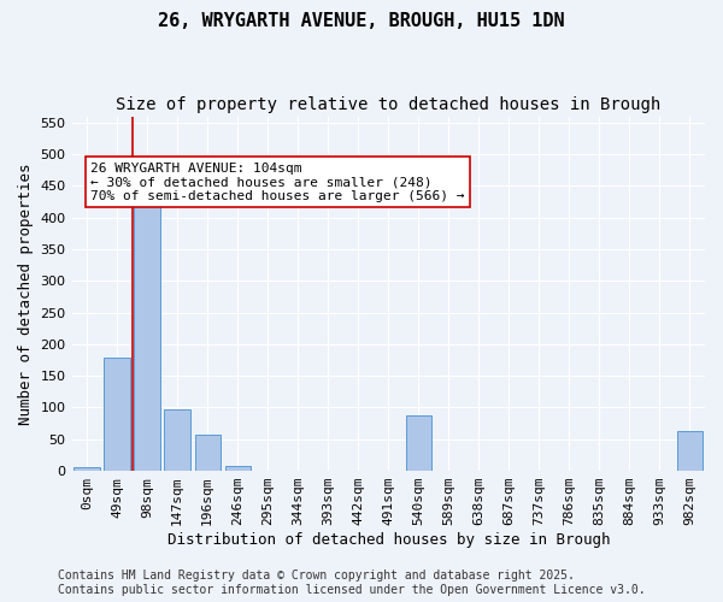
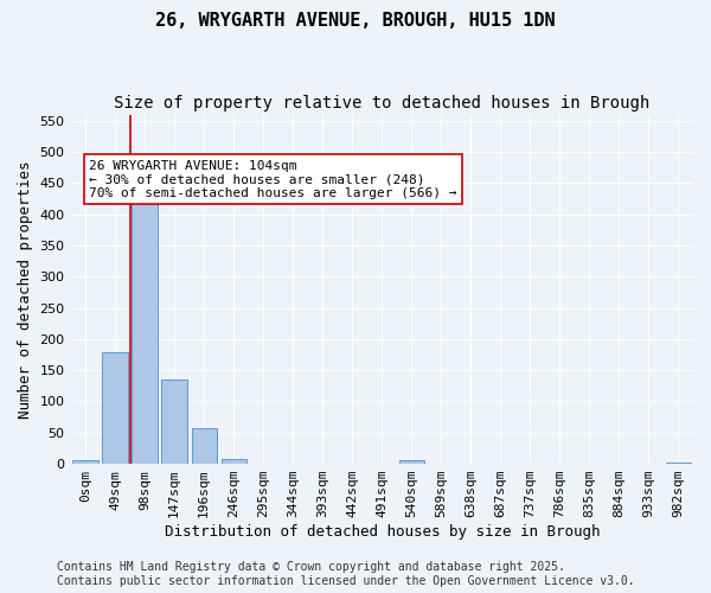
147sqm: 98 -> 136
540sqm: 88 -> 5
982sqm: 62 -> 3
